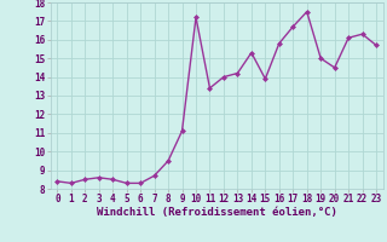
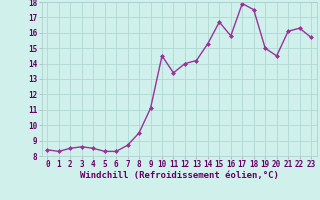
10: 17.2 -> 14.5
15: 13.9 -> 16.7
17: 16.7 -> 17.9
